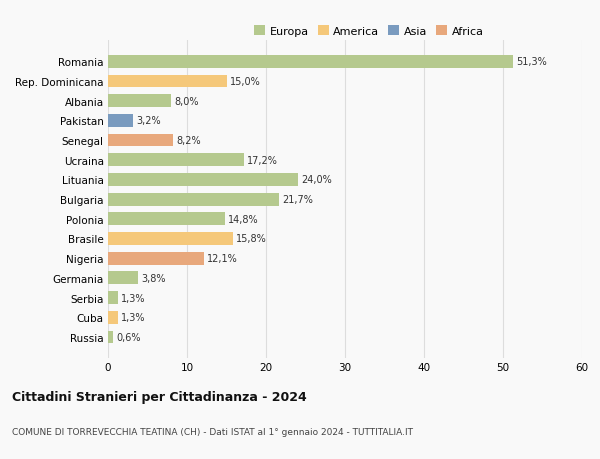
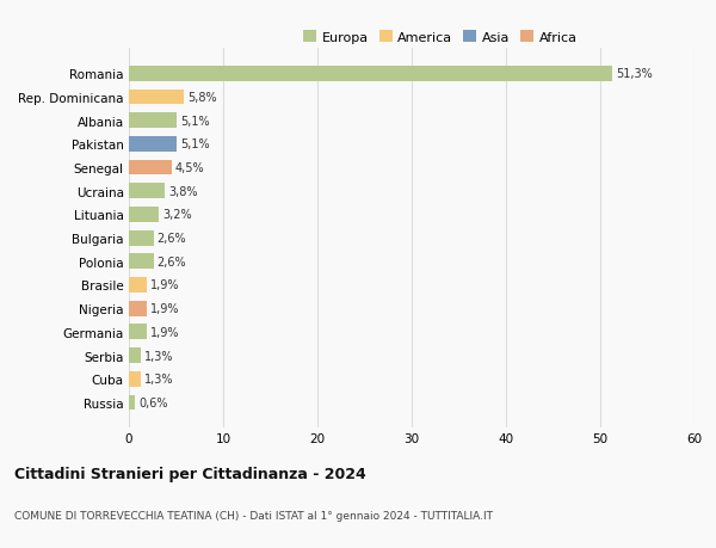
Rep. Dominicana: 15,0% -> 5,8%
Albania: 8,0% -> 5,1%
Pakistan: 3,2% -> 5,1%
Senegal: 8,2% -> 4,5%
Ucraina: 17,2% -> 3,8%
Lituania: 24,0% -> 3,2%
Bulgaria: 21,7% -> 2,6%
Polonia: 14,8% -> 2,6%
Brasile: 15,8% -> 1,9%
Nigeria: 12,1% -> 1,9%
Germania: 3,8% -> 1,9%
